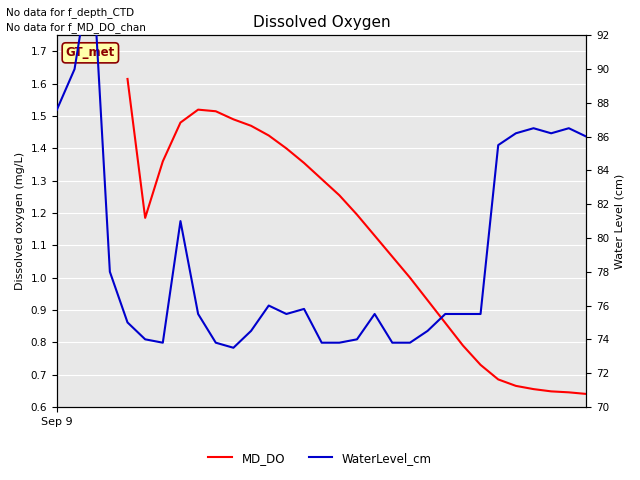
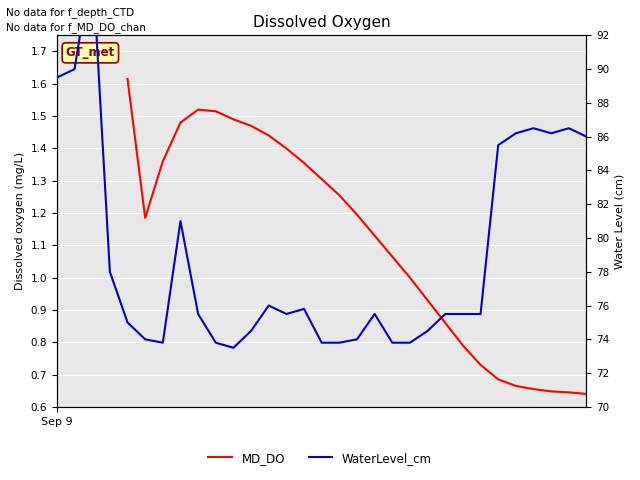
WaterLevel_cm/Sep 9: 87.6 -> 89.5
